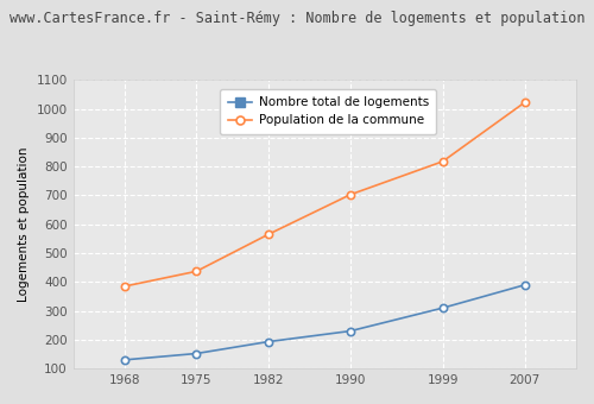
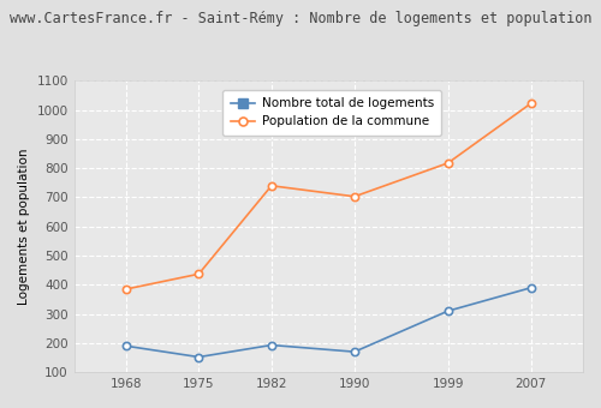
Nombre total de logements/1968: 130 -> 190
Population de la commune/1982: 565 -> 740
Nombre total de logements/1990: 230 -> 170
